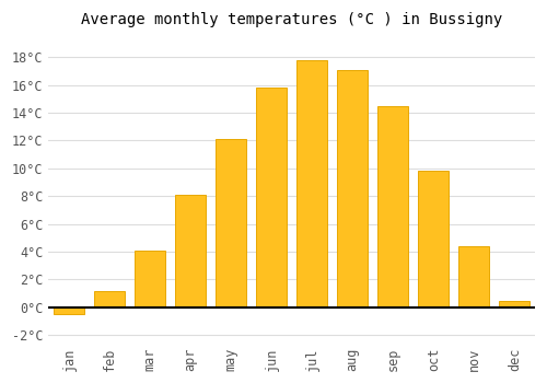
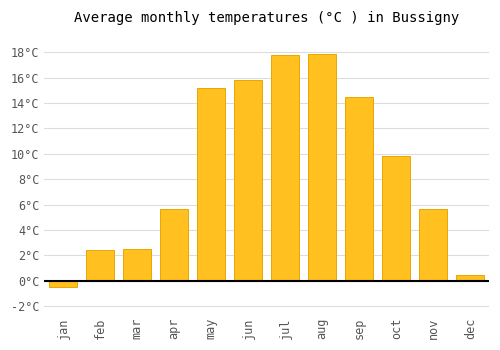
feb: 1.2°C -> 2.4°C
mar: 4.1°C -> 2.5°C
apr: 8.1°C -> 5.7°C
may: 12.1°C -> 15.2°C
aug: 17.1°C -> 17.9°C
nov: 4.4°C -> 5.7°C
